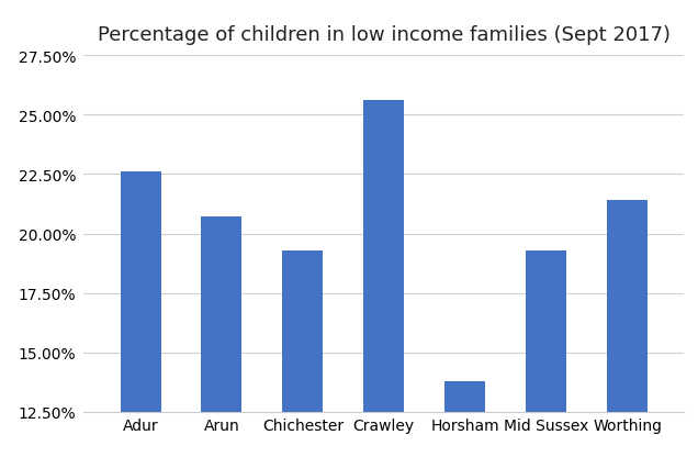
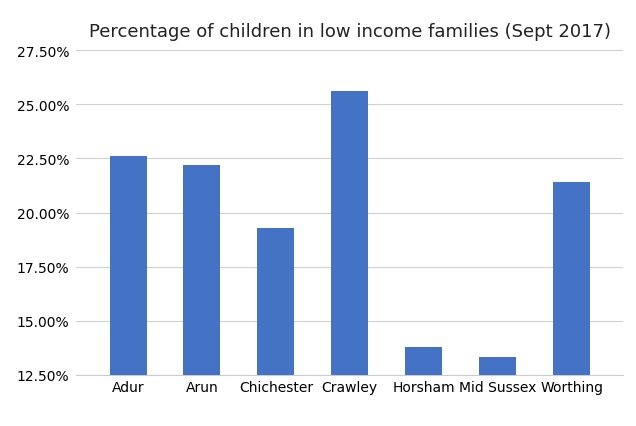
Arun: 20.7% -> 22.2%
Mid Sussex: 19.3% -> 13.3%
